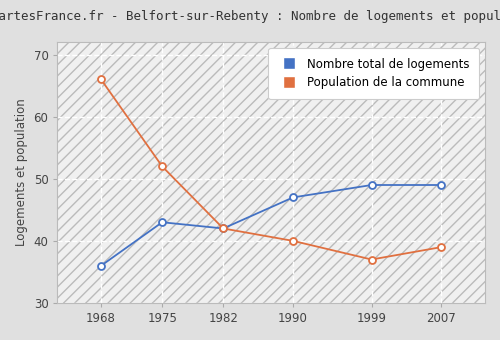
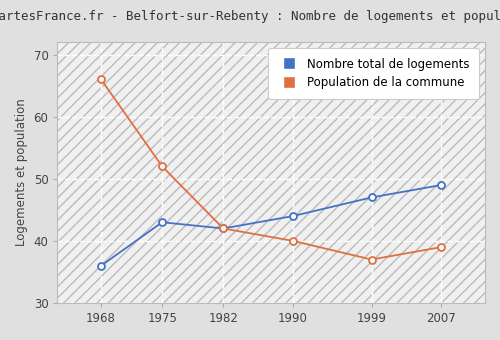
Nombre total de logements/1990: 47 -> 44
Nombre total de logements/1999: 49 -> 47
